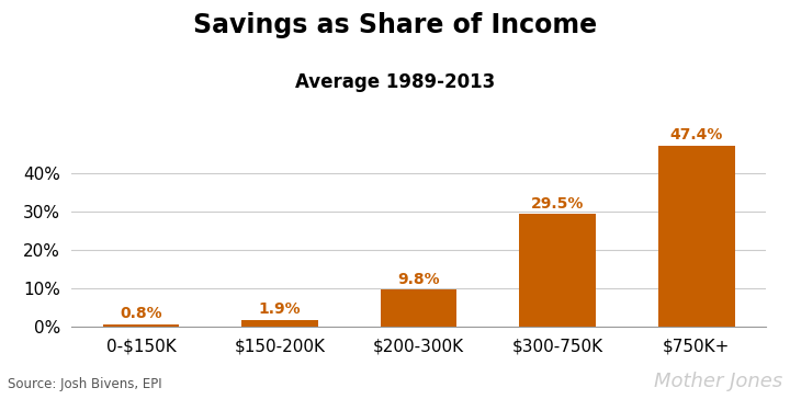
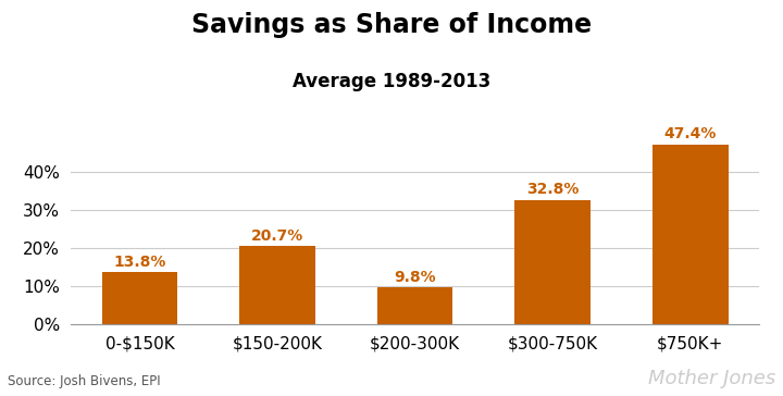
0-$150K: 0.8% -> 13.8%
$150-200K: 1.9% -> 20.7%
$300-750K: 29.5% -> 32.8%
